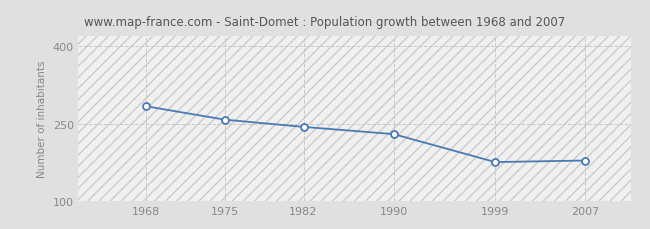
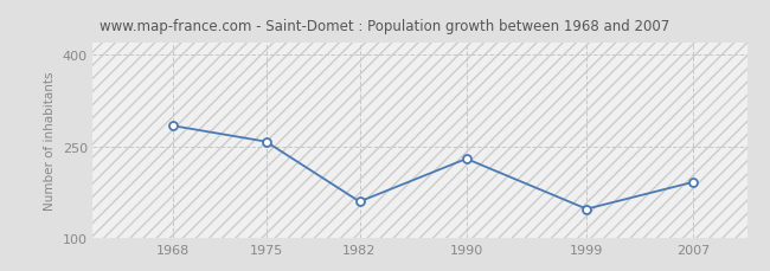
1982: 244 -> 160
1999: 176 -> 148
2007: 179 -> 192
